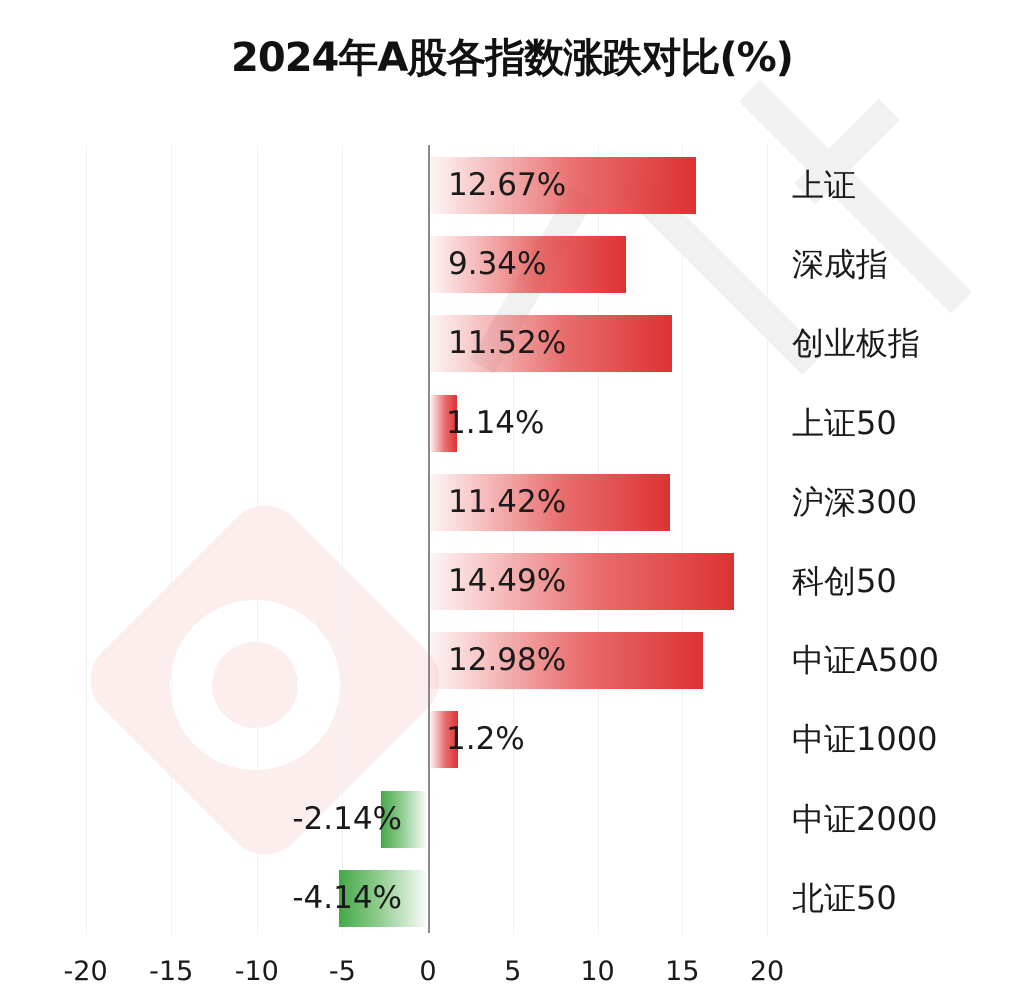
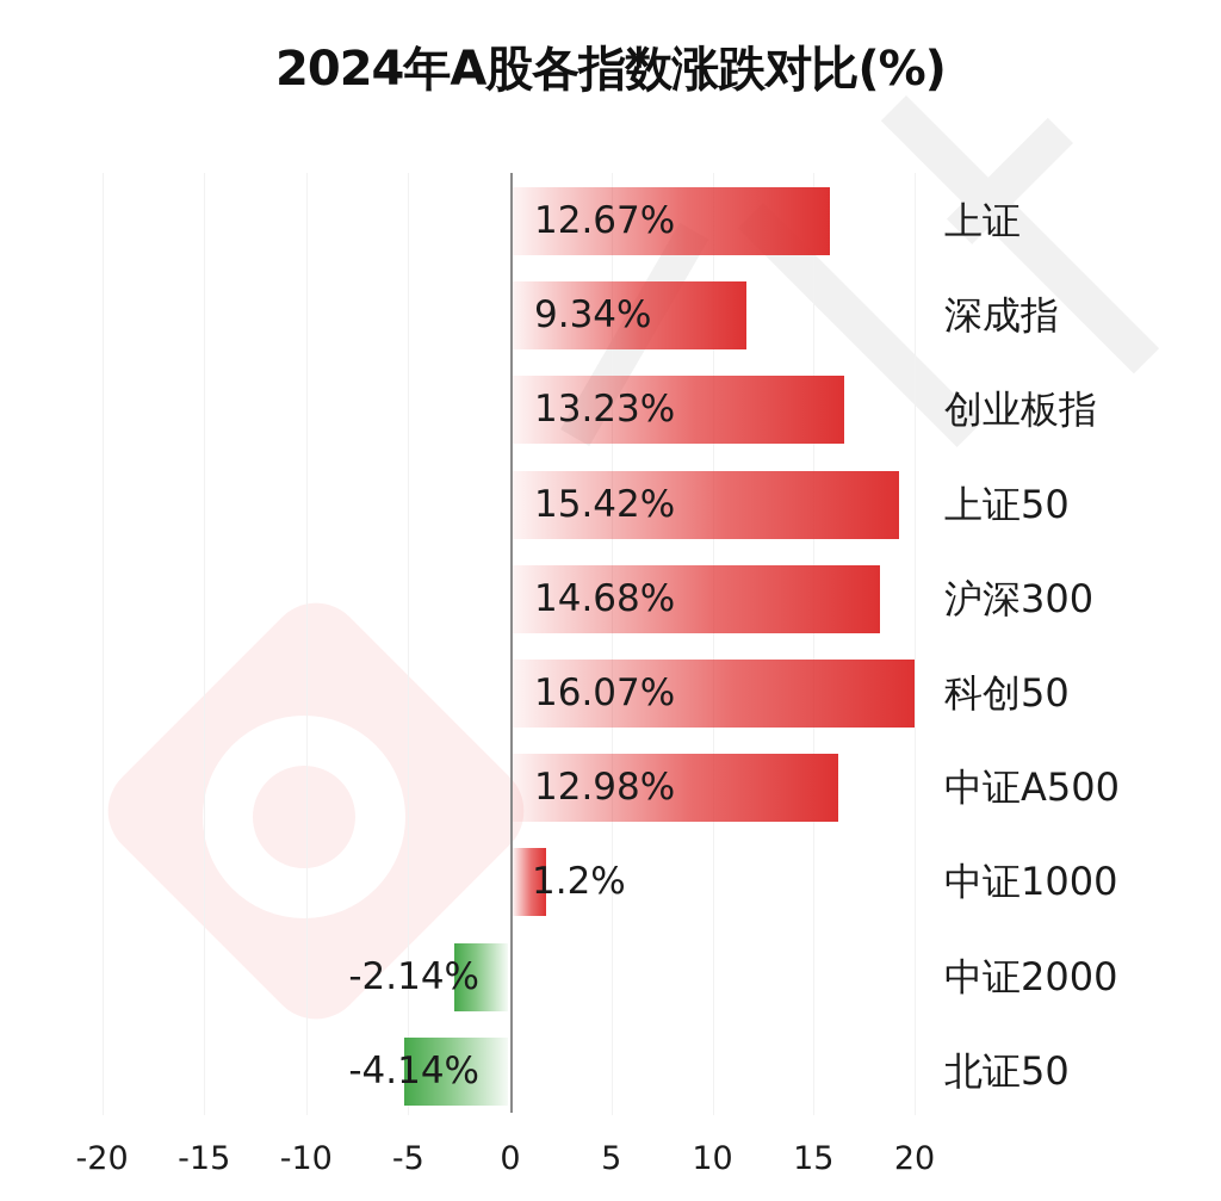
创业板指: 11.52% -> 13.23%
上证50: 1.14% -> 15.42%
沪深300: 11.42% -> 14.68%
科创50: 14.49% -> 16.07%
